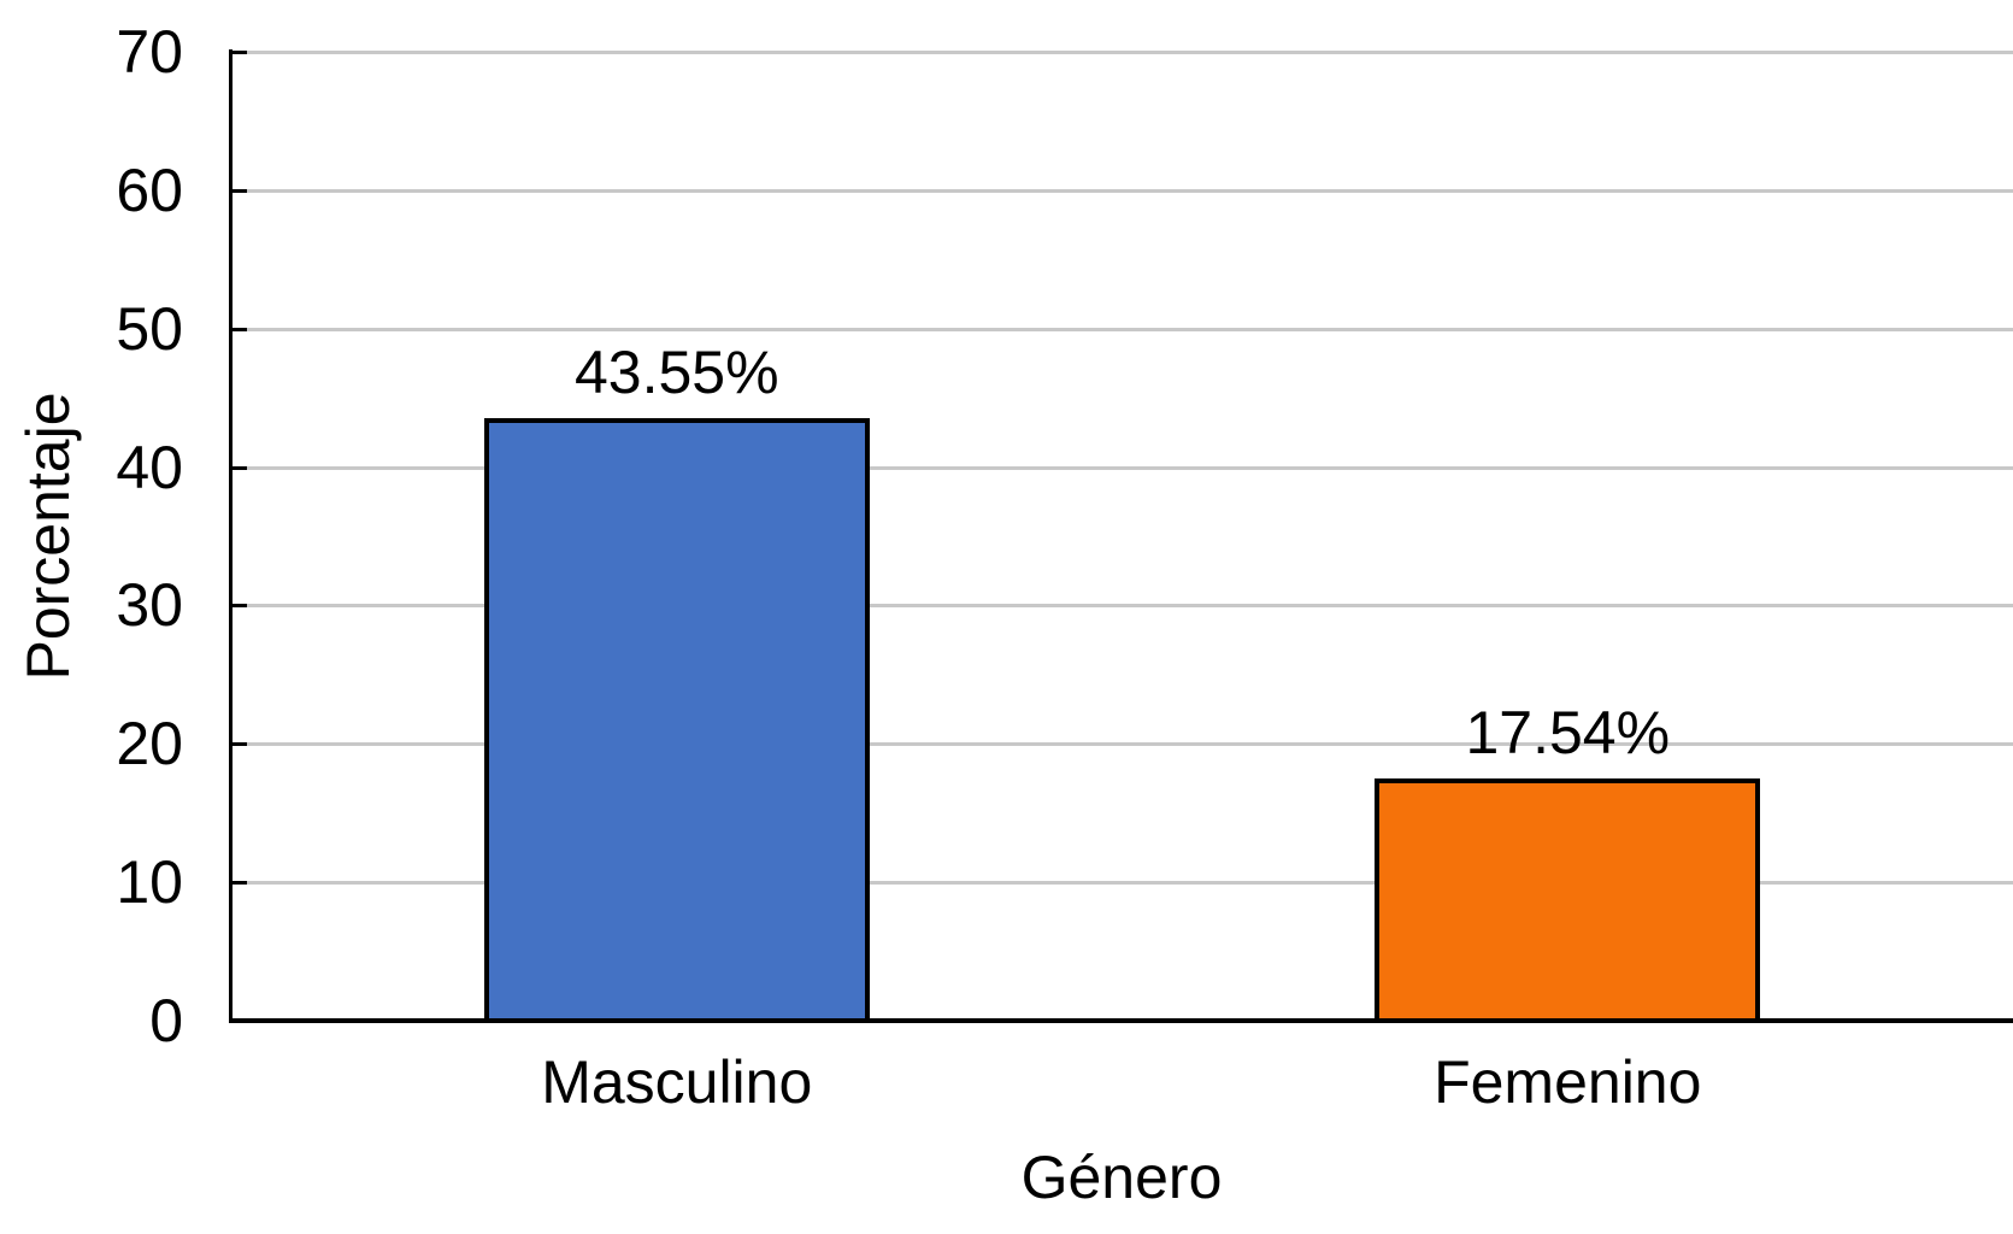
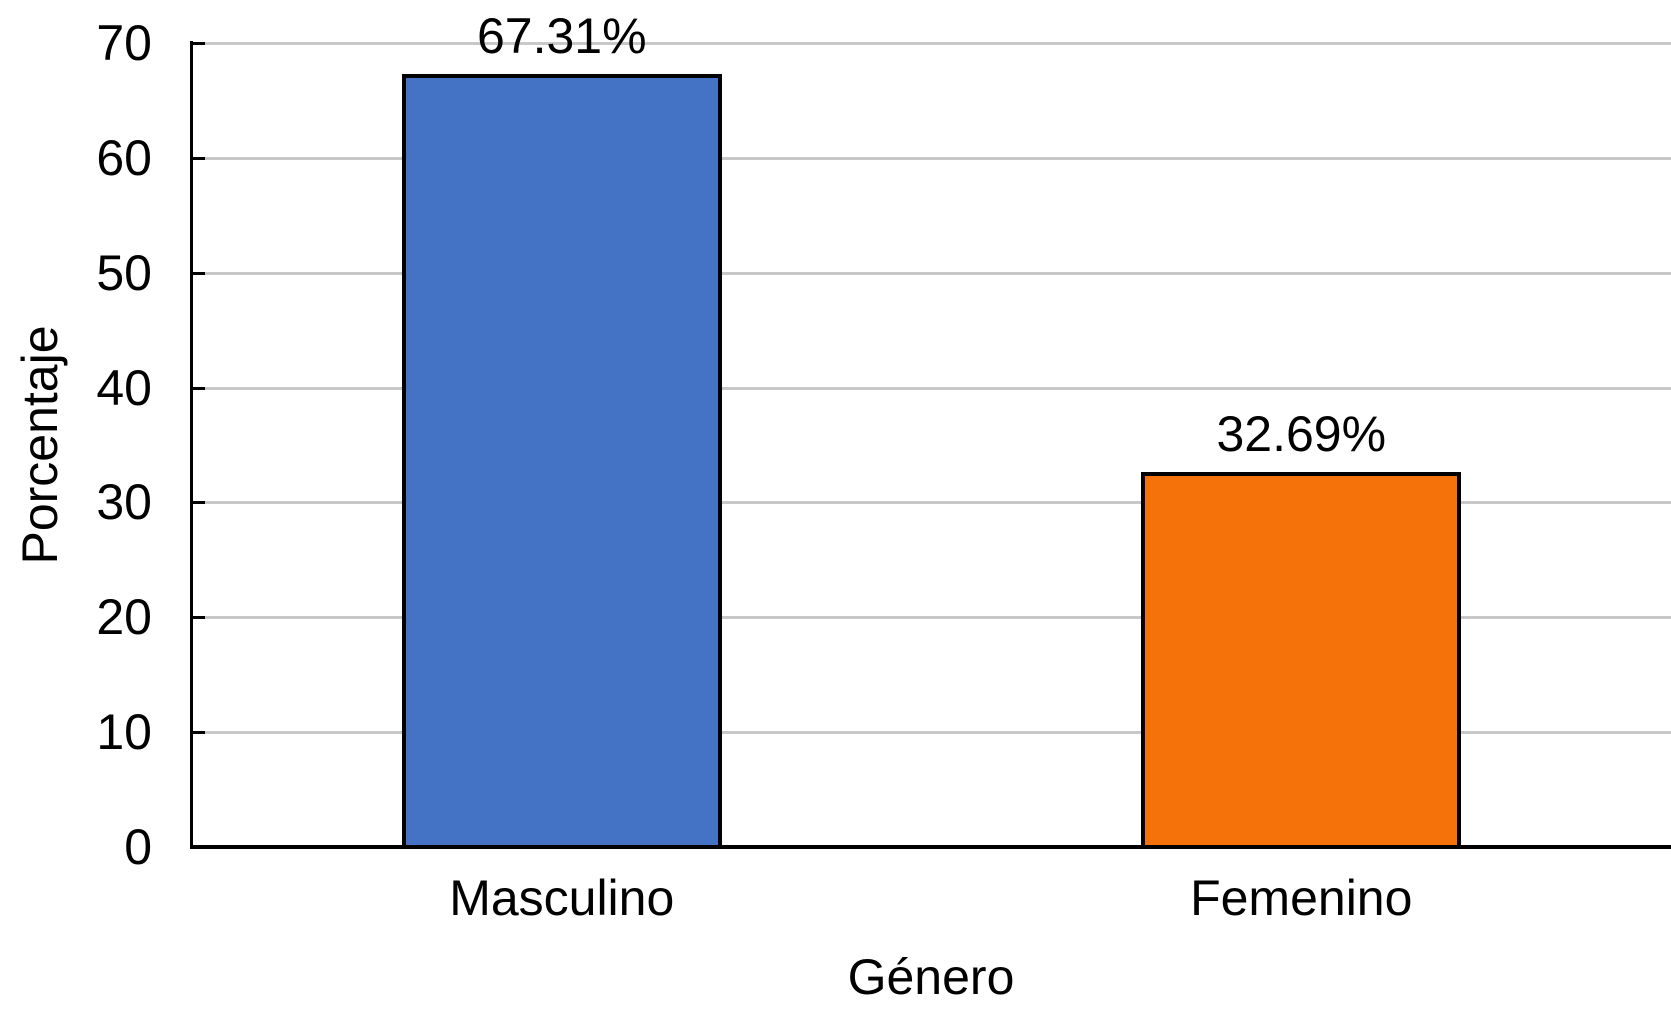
Masculino: 43.55% -> 67.31%
Femenino: 17.54% -> 32.69%
